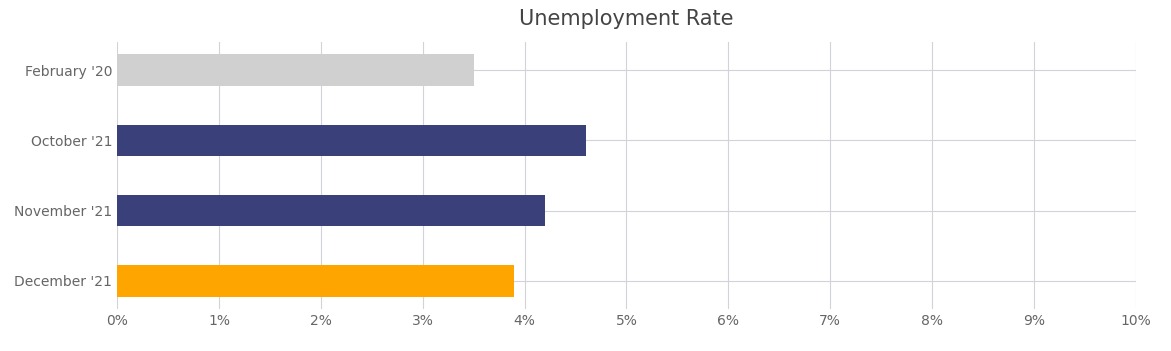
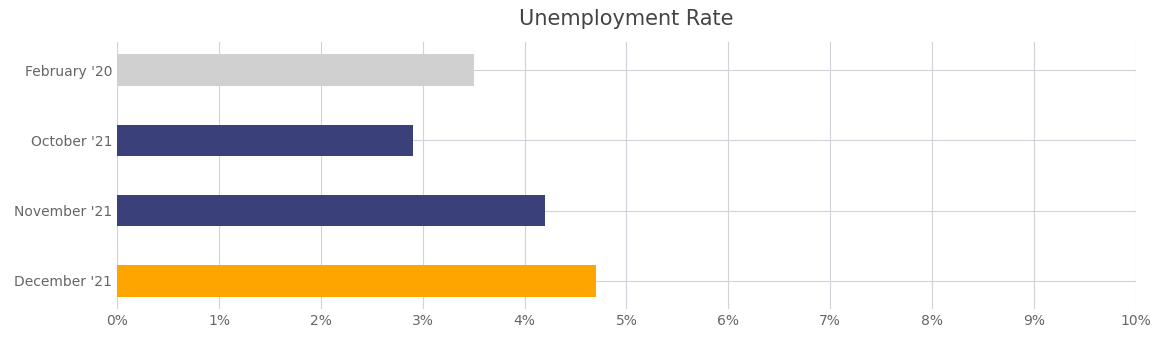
October '21: 4.6% -> 2.9%
December '21: 3.9% -> 4.7%
